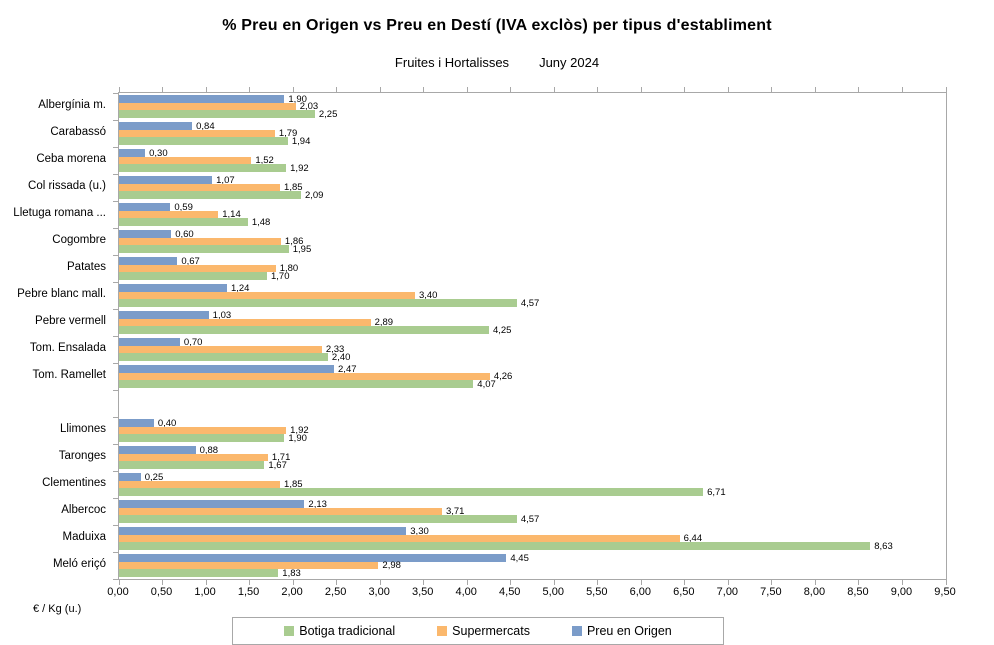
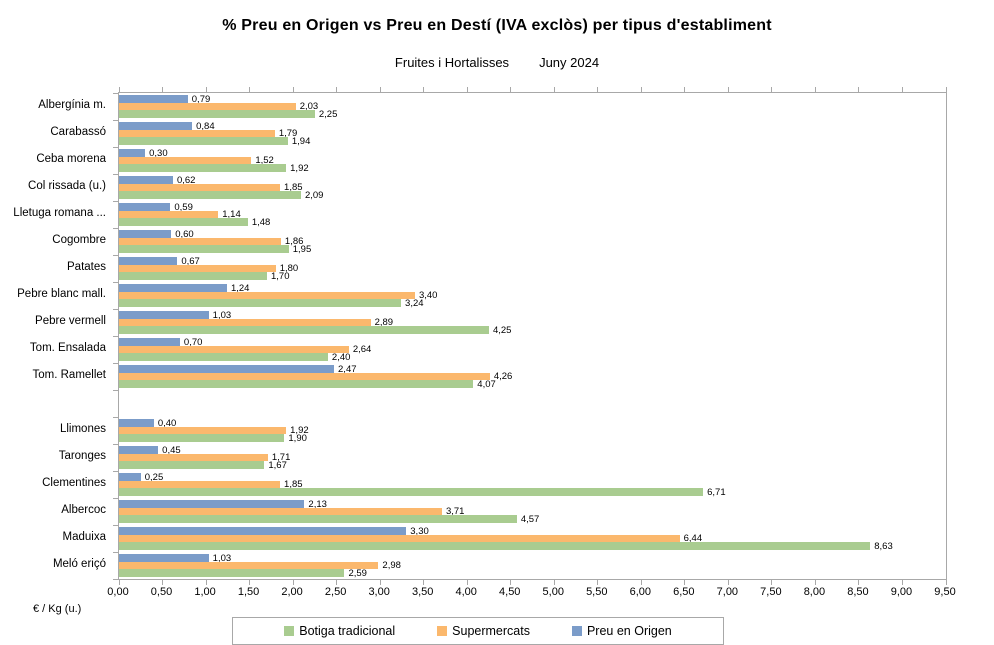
Preu en Origen/Albergínia m.: 1,90 -> 0,79
Preu en Origen/Col rissada (u.): 1,07 -> 0,62
Botiga tradicional/Pebre blanc mall.: 4,57 -> 3,24
Supermercats/Tom. Ensalada: 2,33 -> 2,64
Preu en Origen/Taronges: 0,88 -> 0,45
Preu en Origen/Meló eriçó: 4,45 -> 1,03
Botiga tradicional/Meló eriçó: 1,83 -> 2,59
